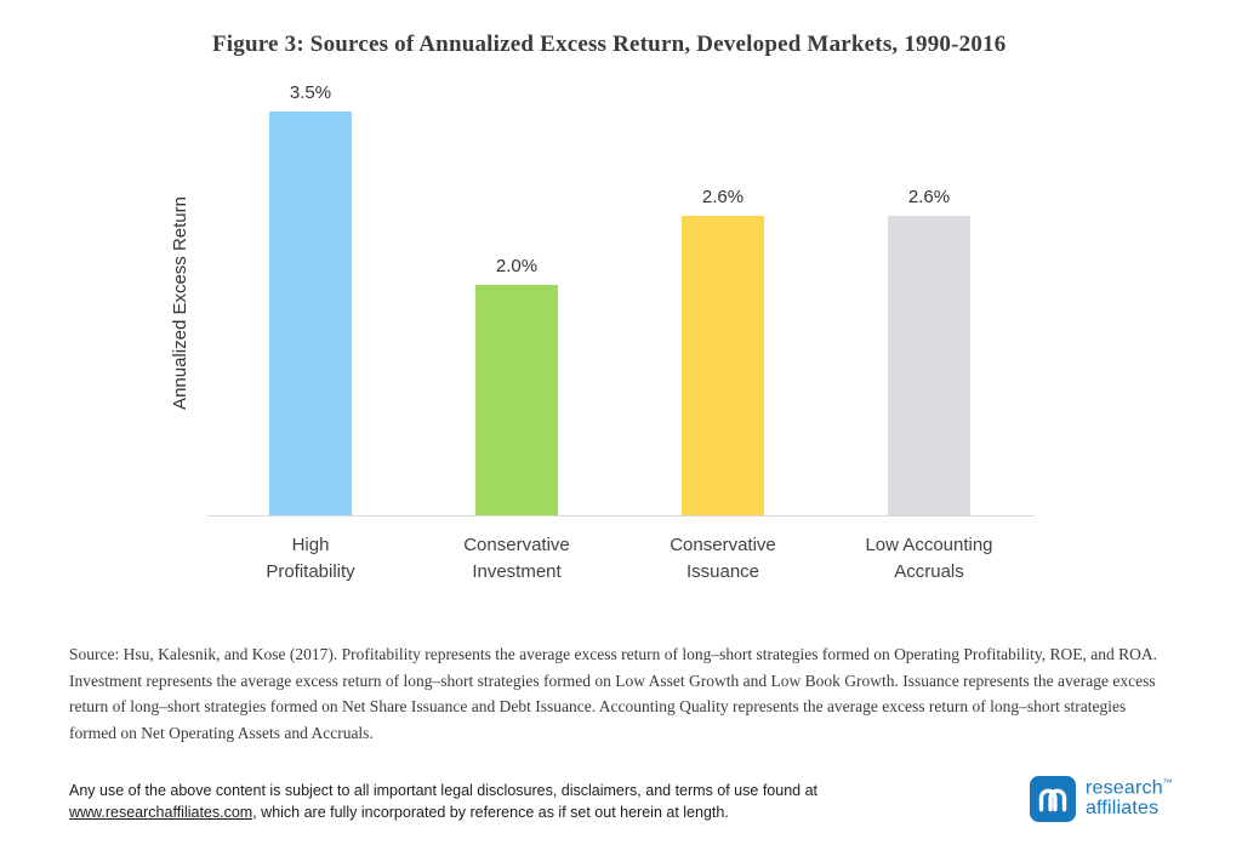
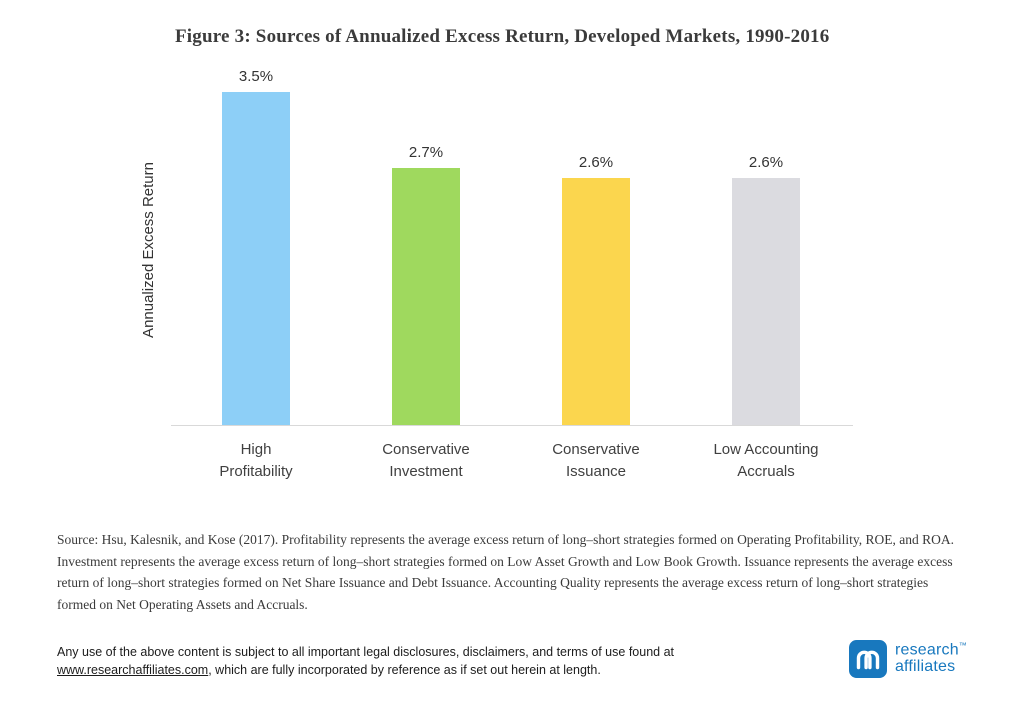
Conservative Investment: 2.0% -> 2.7%
